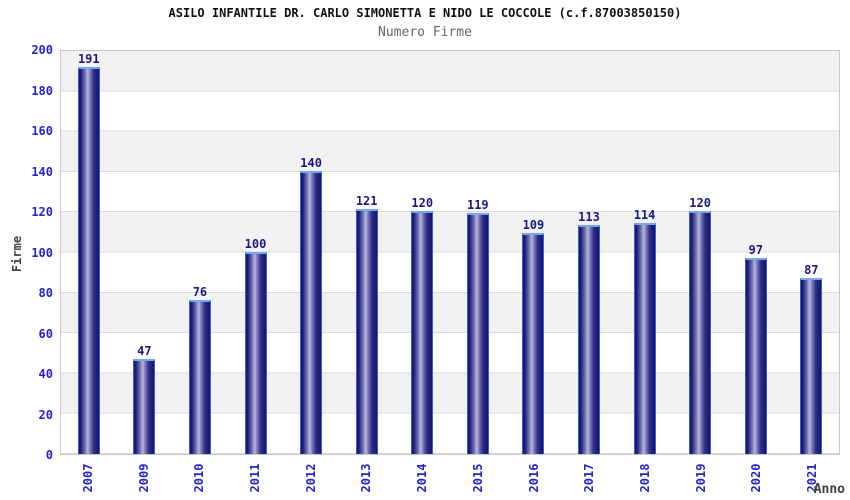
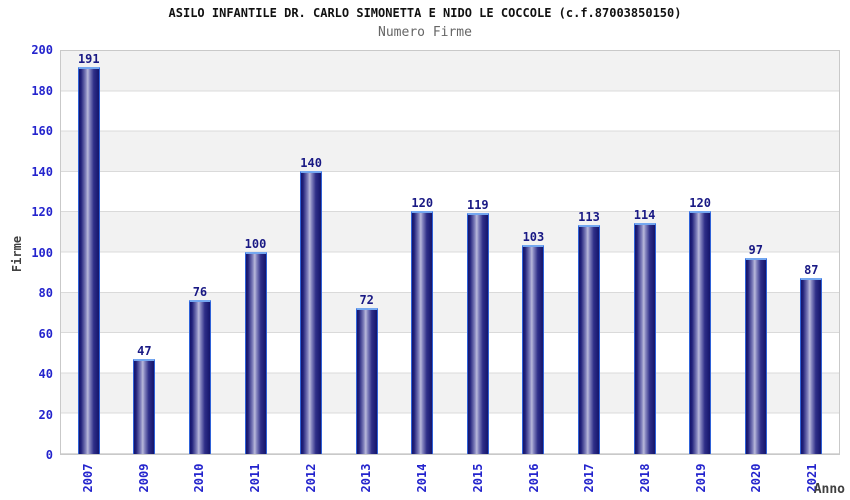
2013: 121 -> 72
2016: 109 -> 103
